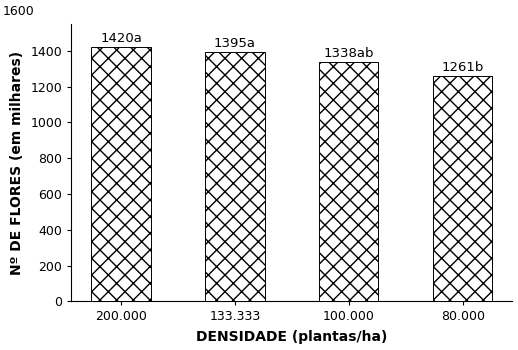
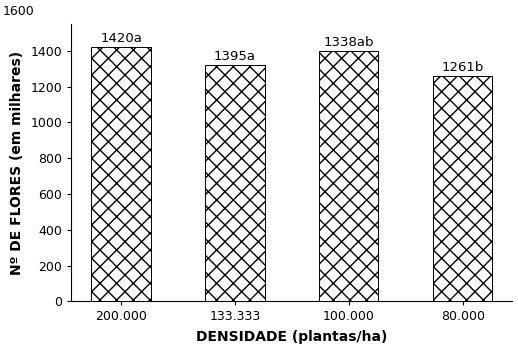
133.333: 1400 -> 1320
100.000: 1340 -> 1400
